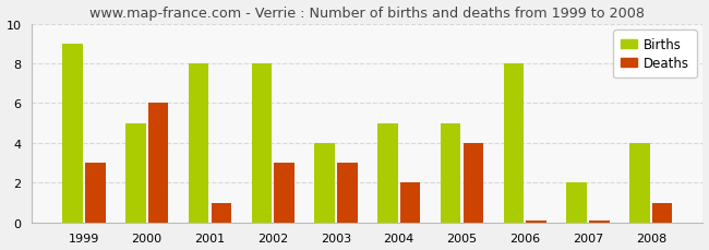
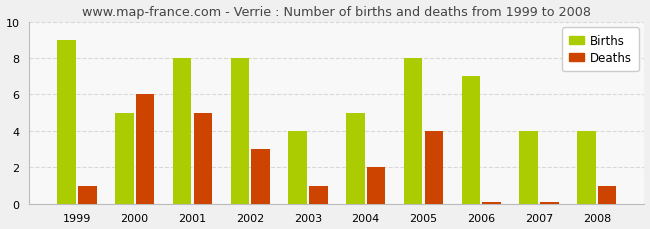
Deaths/1999: 3.0 -> 1.0
Deaths/2001: 1.0 -> 5.0
Deaths/2003: 3.0 -> 1.0
Births/2005: 5 -> 8
Births/2006: 8 -> 7
Births/2007: 2 -> 4
